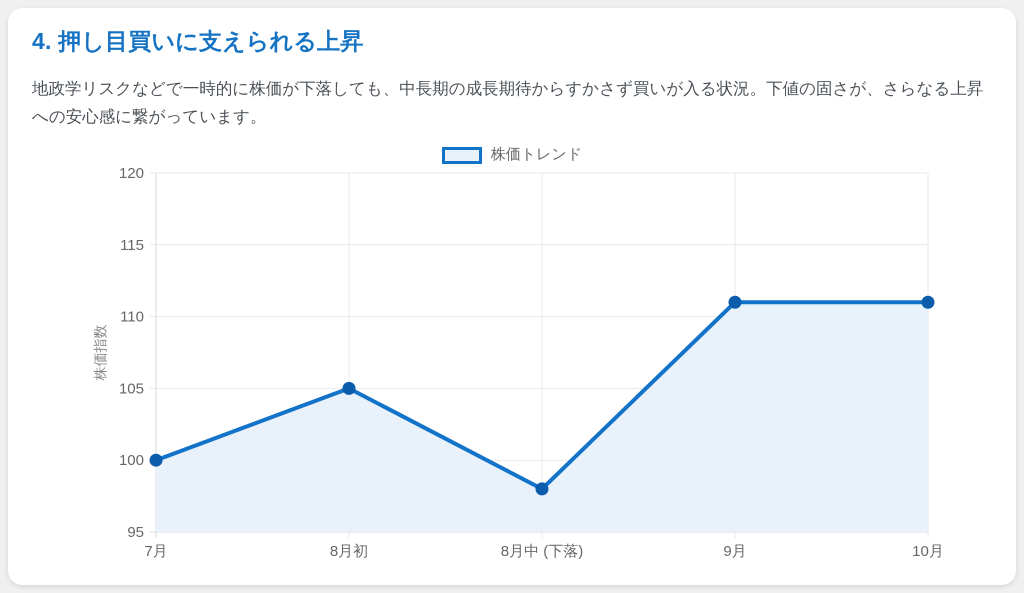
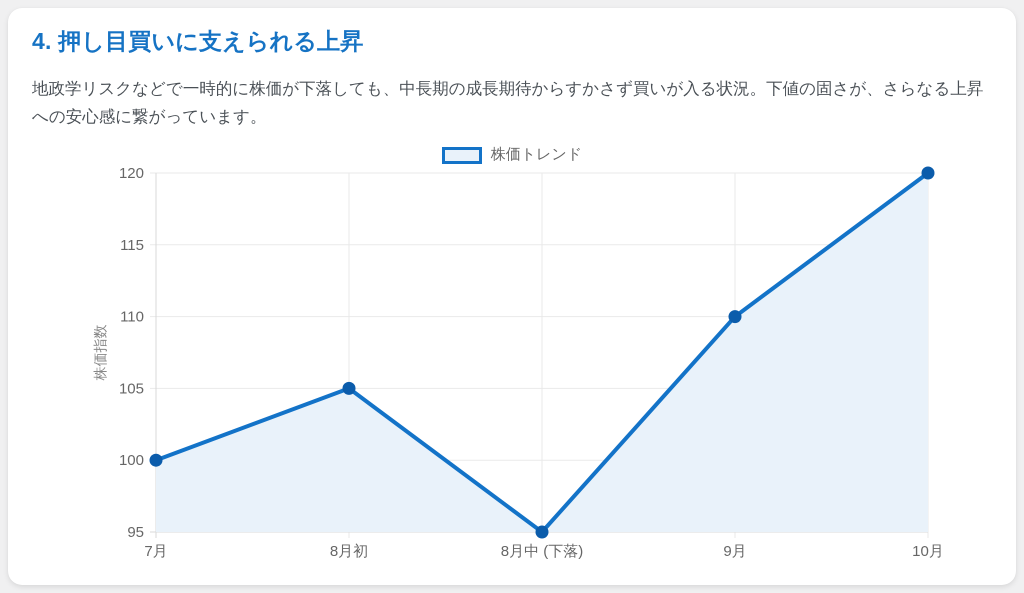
8月中 (下落): 98 -> 95
9月: 111 -> 110
10月: 111 -> 120
